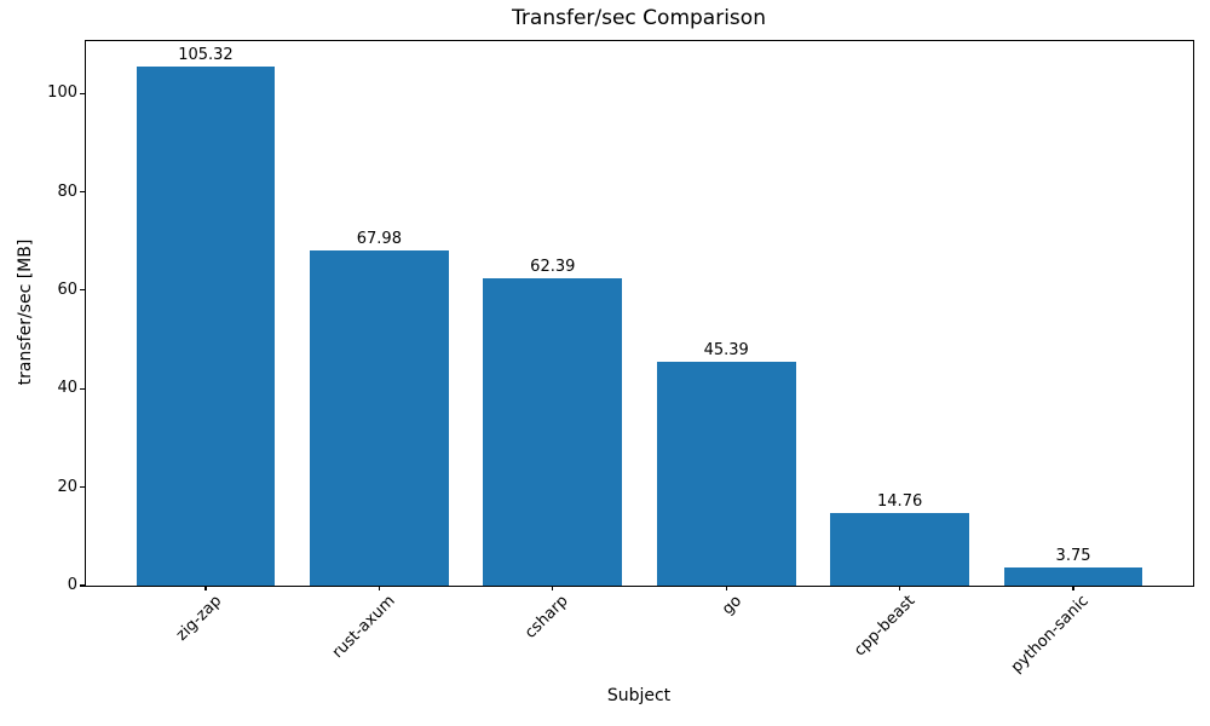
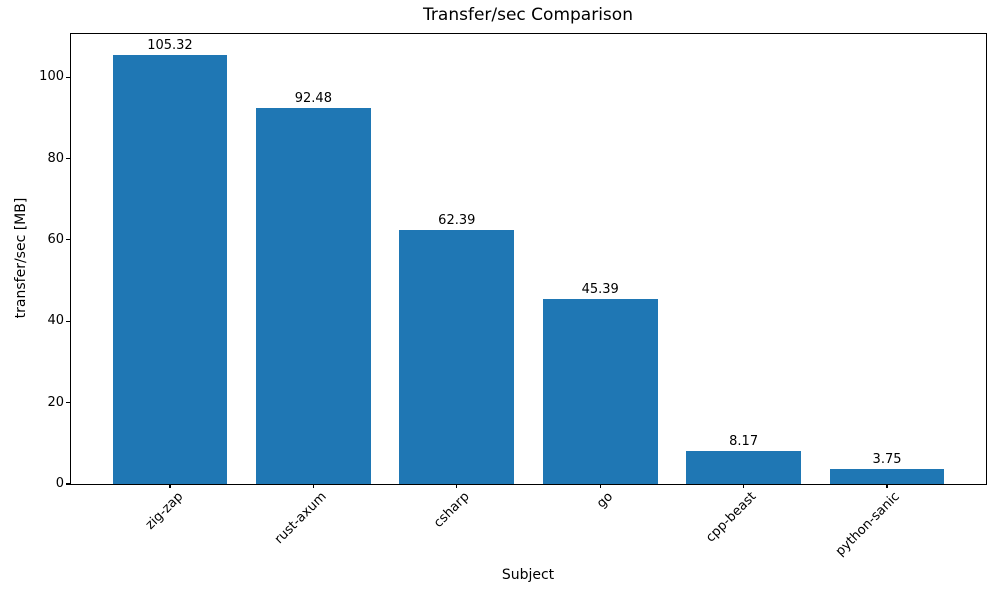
rust-axum: 67.98 -> 92.48
cpp-beast: 14.76 -> 8.17
